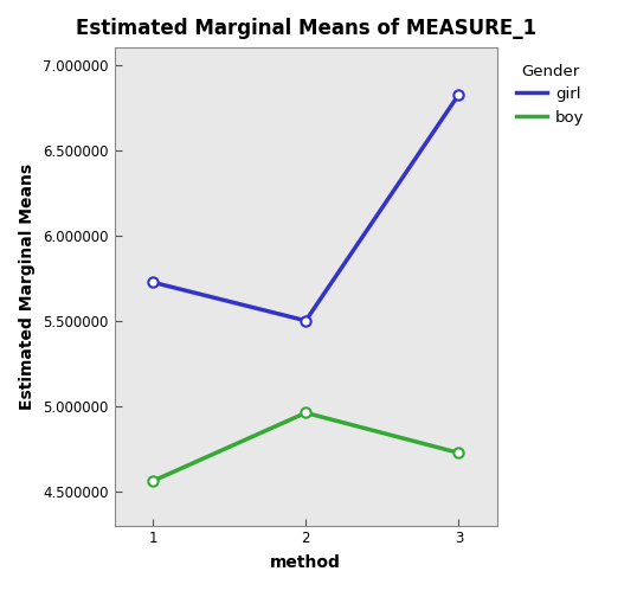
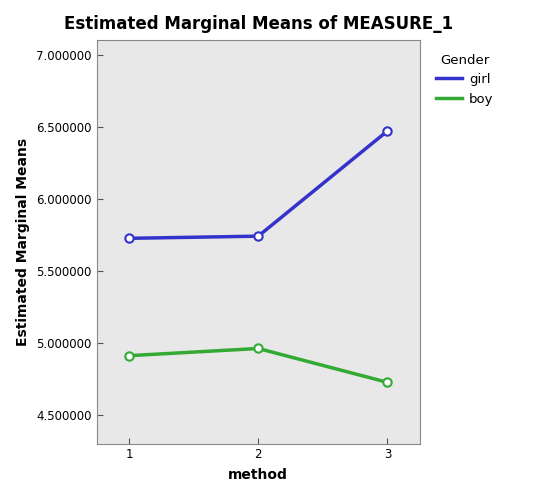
boy/1: 4.56 -> 4.91
girl/2: 5.50 -> 5.74
girl/3: 6.83 -> 6.47
